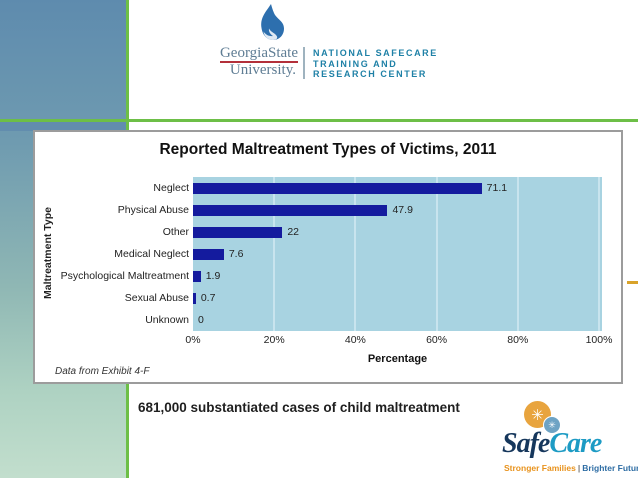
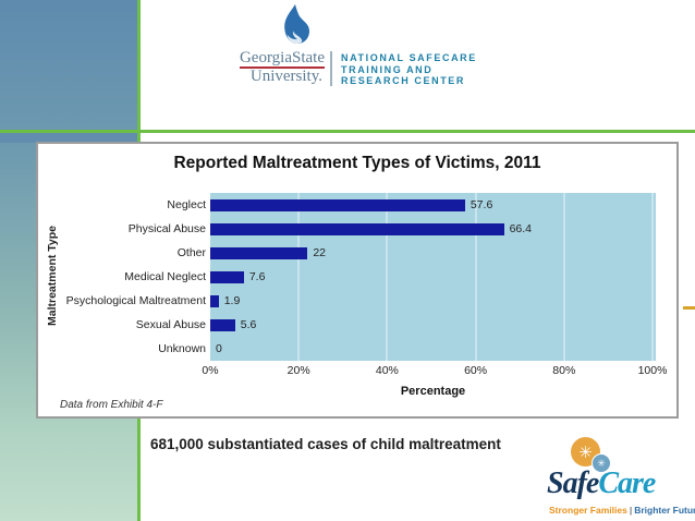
Neglect: 71.1 -> 57.6
Physical Abuse: 47.9 -> 66.4
Sexual Abuse: 0.7 -> 5.6
